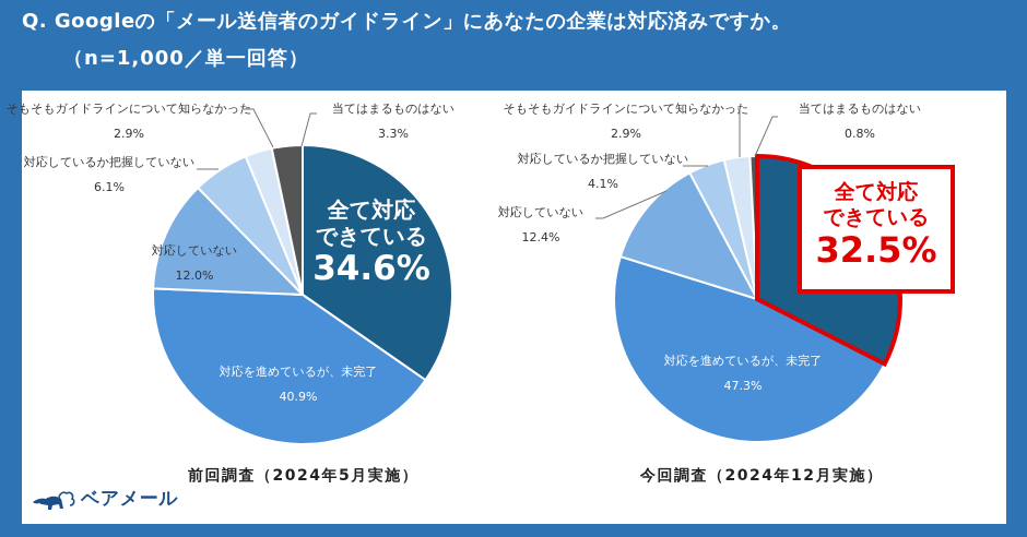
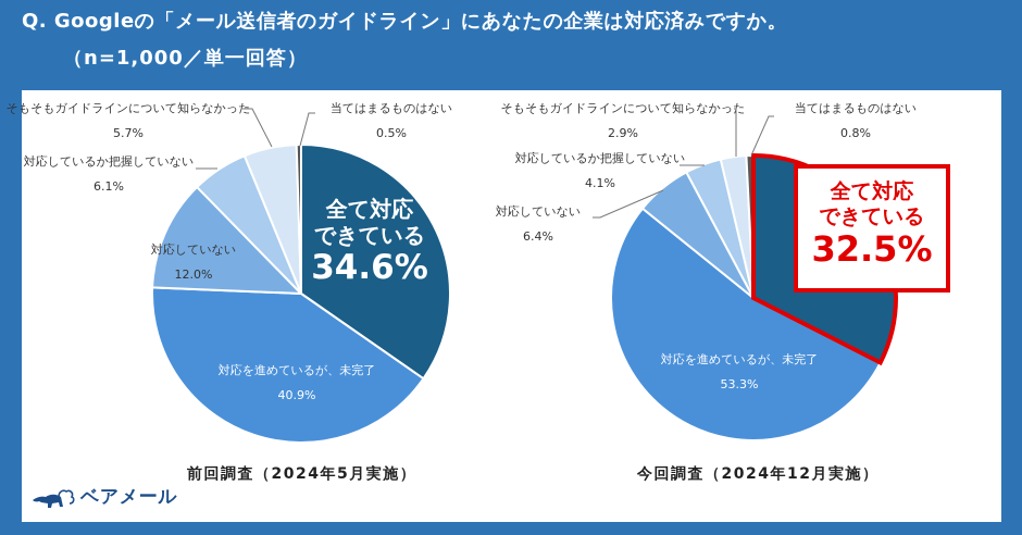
前回調査（2024年5月実施）/そもそもガイドラインについて知らなかった: 2.9% -> 5.7%
前回調査（2024年5月実施）/当てはまるものはない: 3.3% -> 0.5%
今回調査（2024年12月実施）/対応を進めているが、未完了: 47.3% -> 53.3%
今回調査（2024年12月実施）/対応していない: 12.4% -> 6.4%
